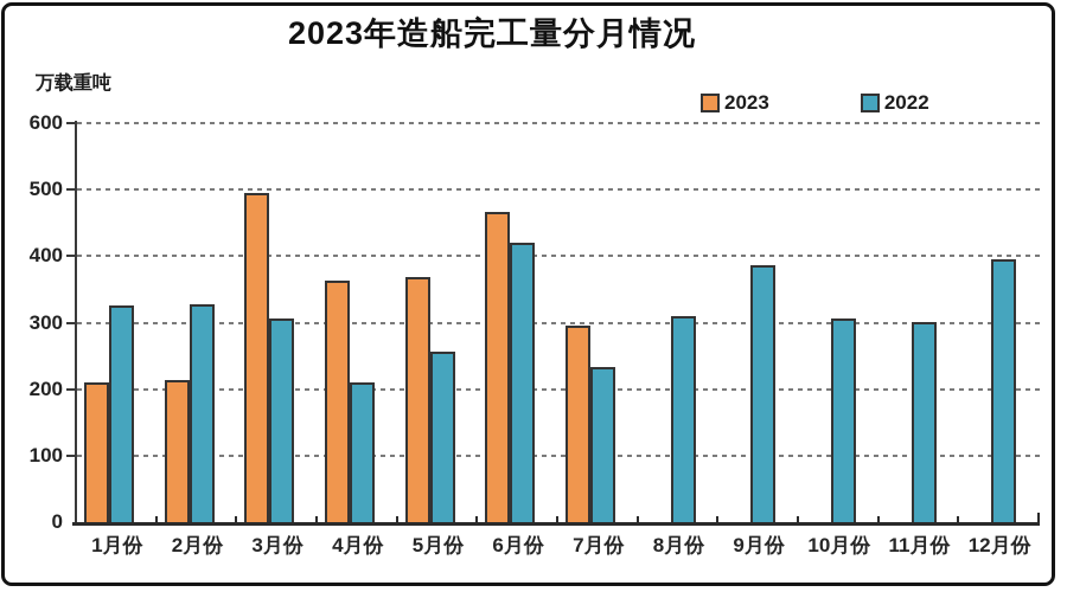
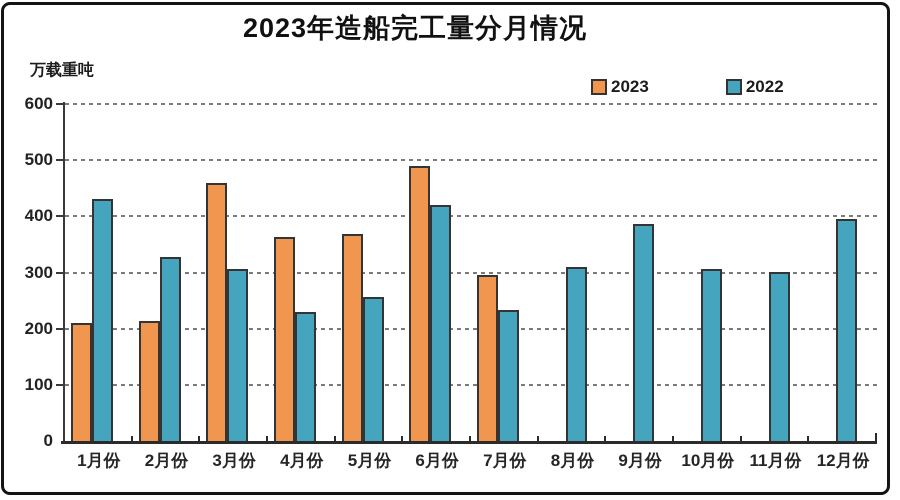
2022/1月份: 320 -> 430
2023/3月份: 500 -> 460
2022/4月份: 210 -> 230
2023/6月份: 470 -> 490
